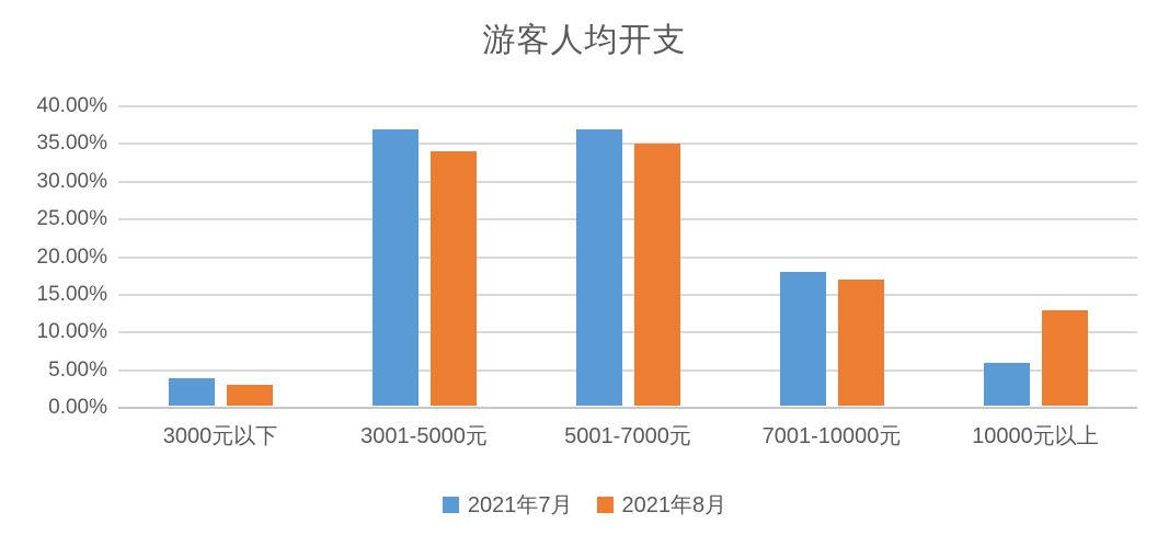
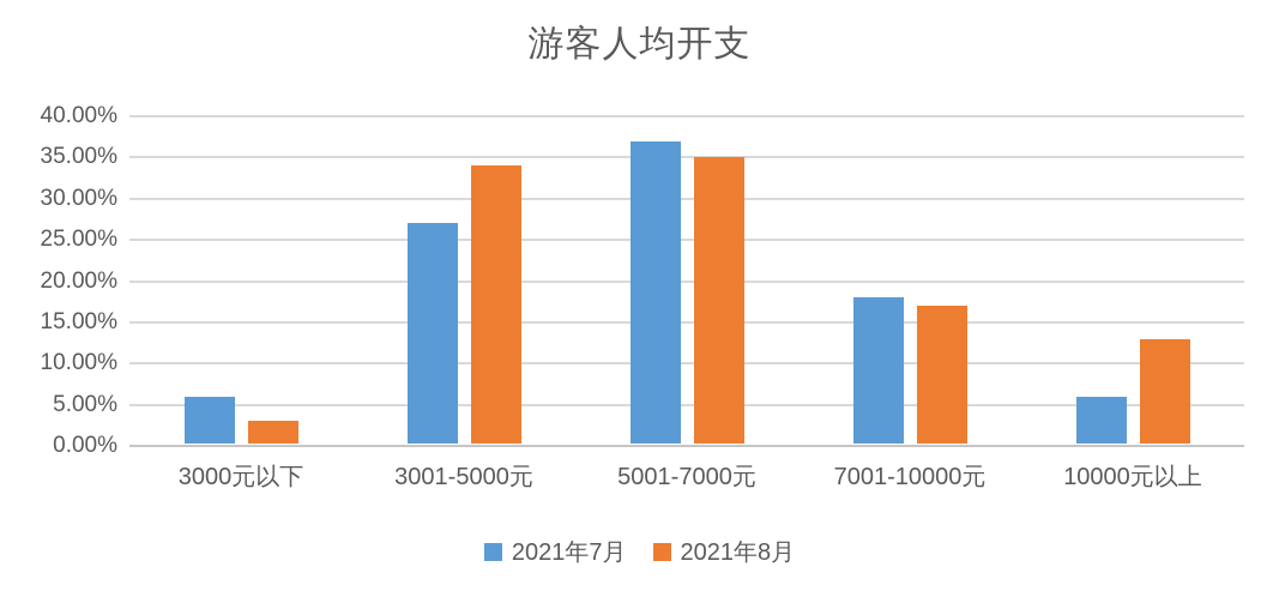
2021年7月/3000元以下: 4% -> 6%
2021年7月/3001-5000元: 37% -> 27%
